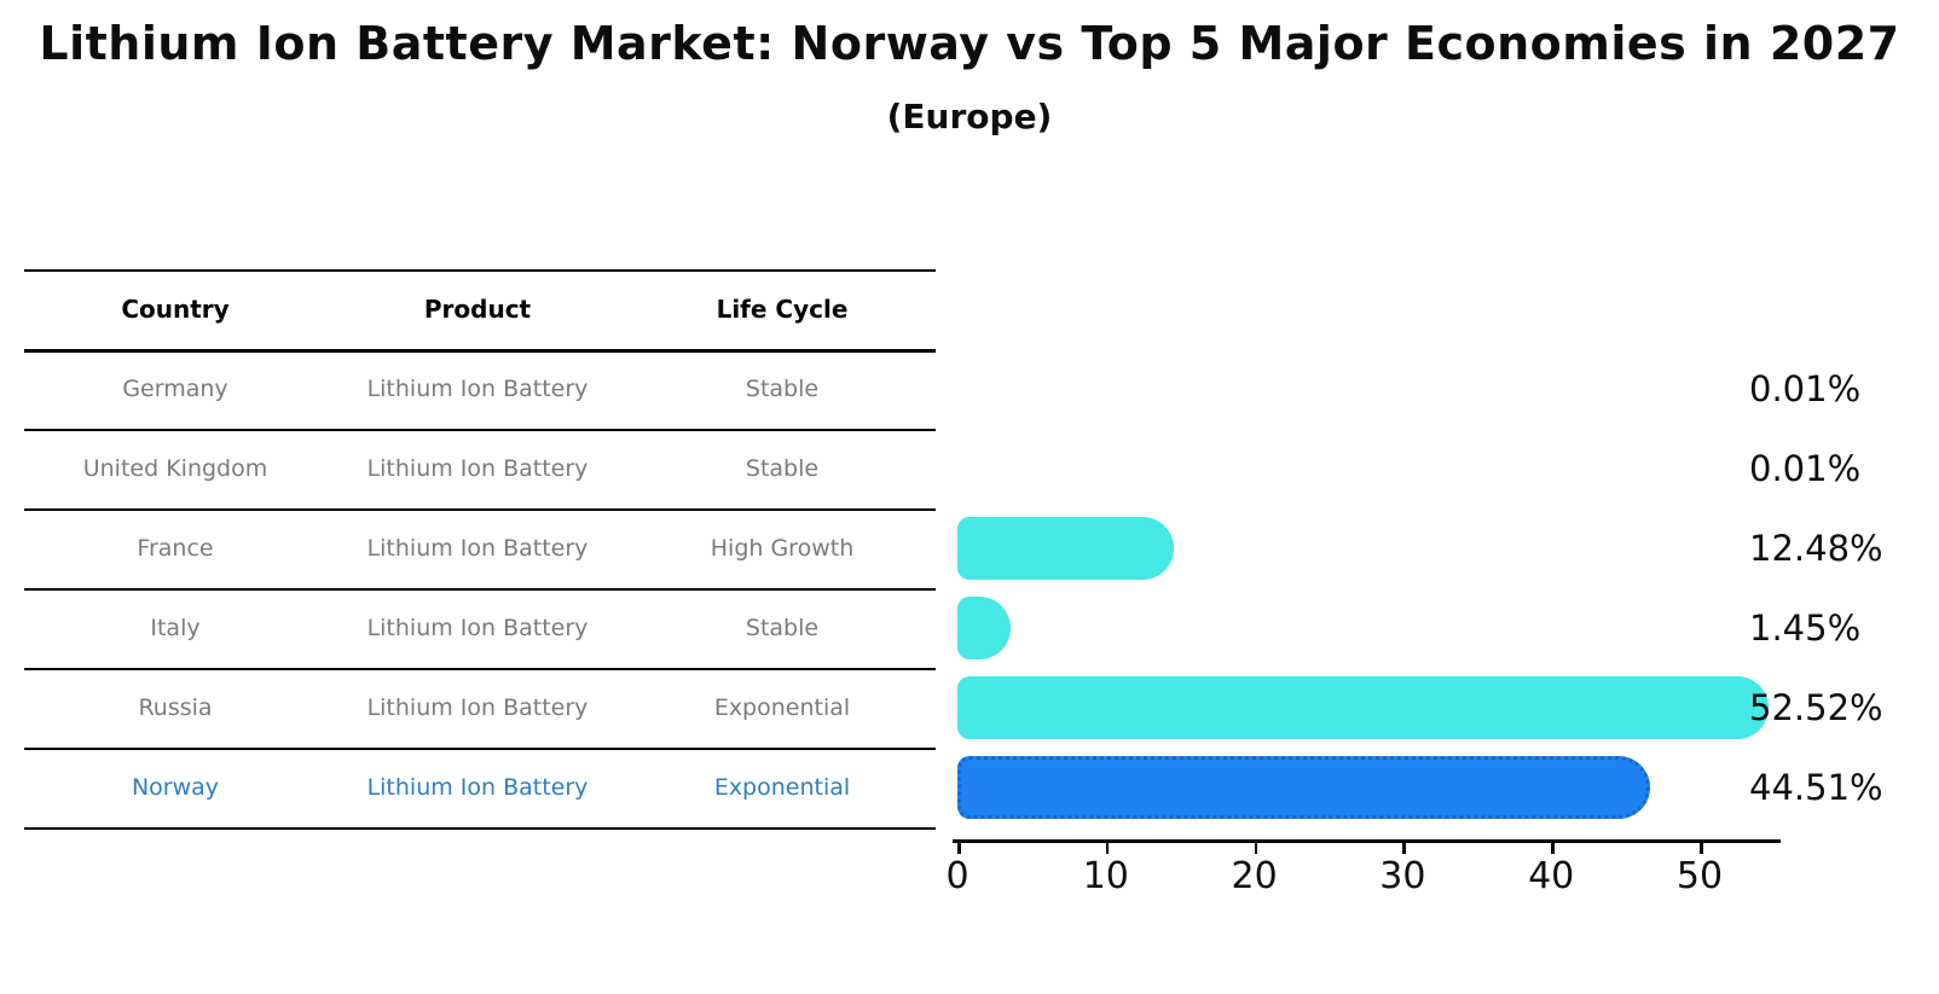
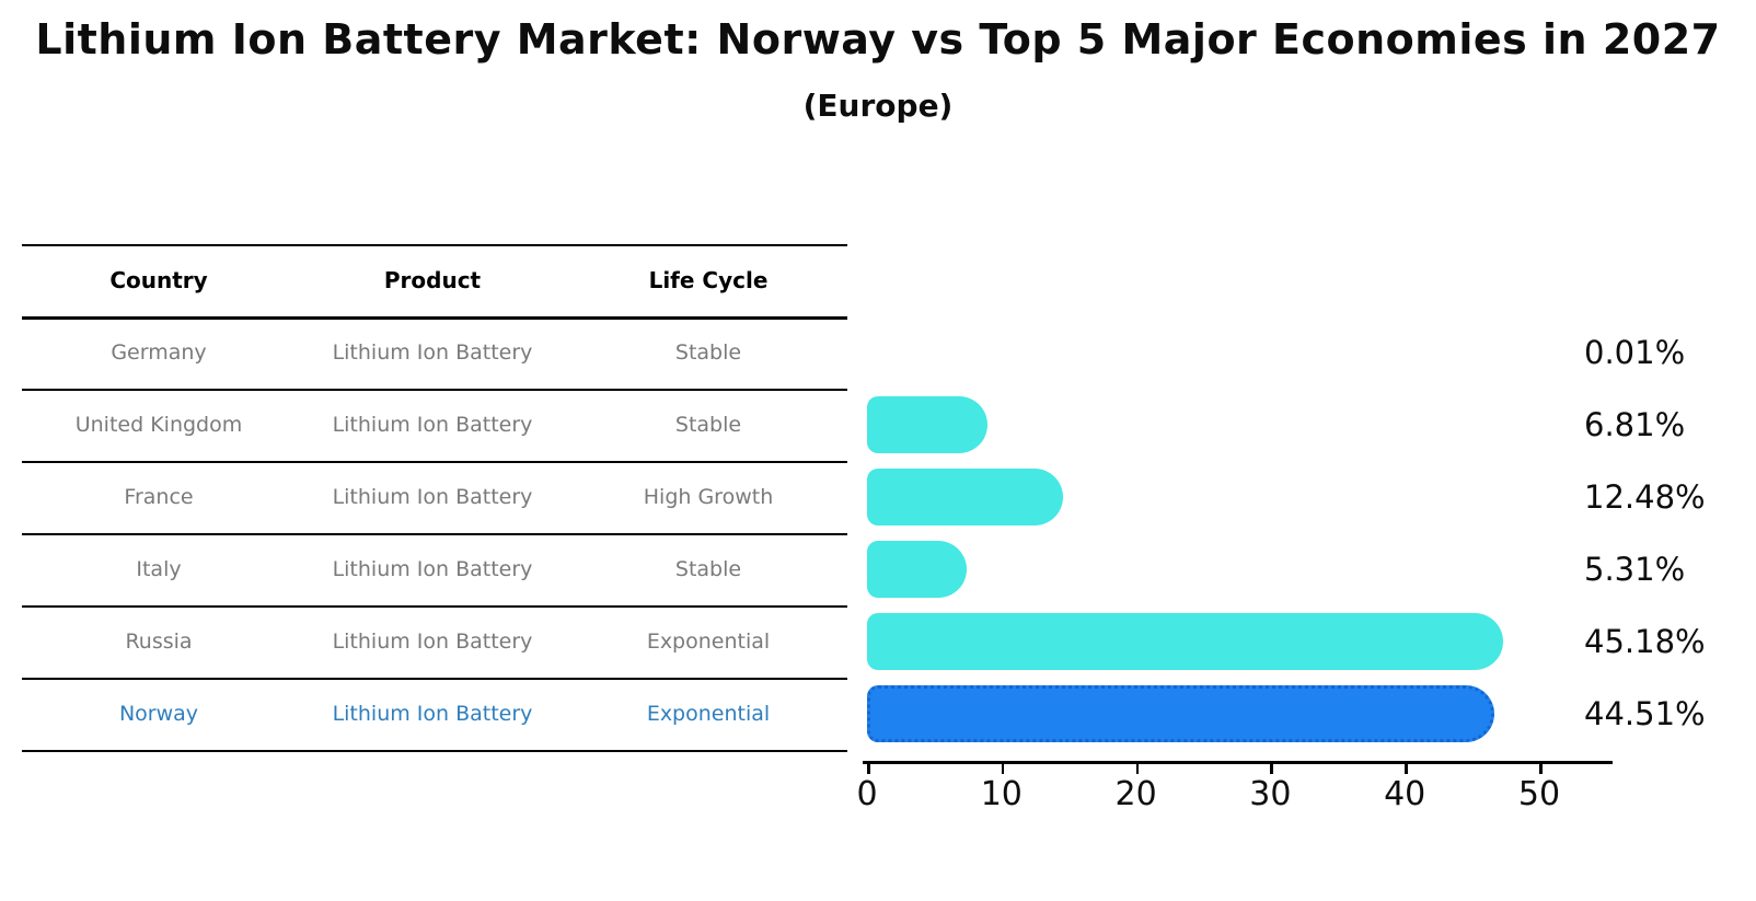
United Kingdom: 0.01% -> 6.81%
Italy: 1.45% -> 5.31%
Russia: 52.52% -> 45.18%
